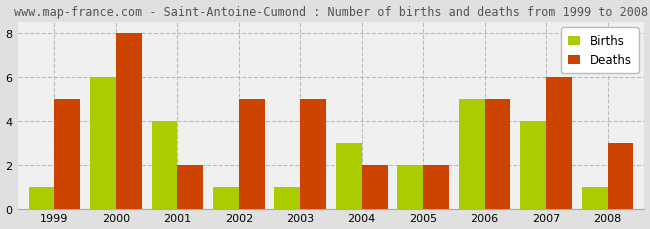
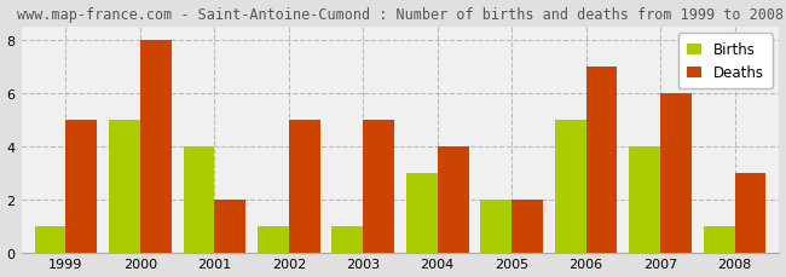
Births/2000: 6 -> 5
Deaths/2004: 2 -> 4
Deaths/2006: 5 -> 7
